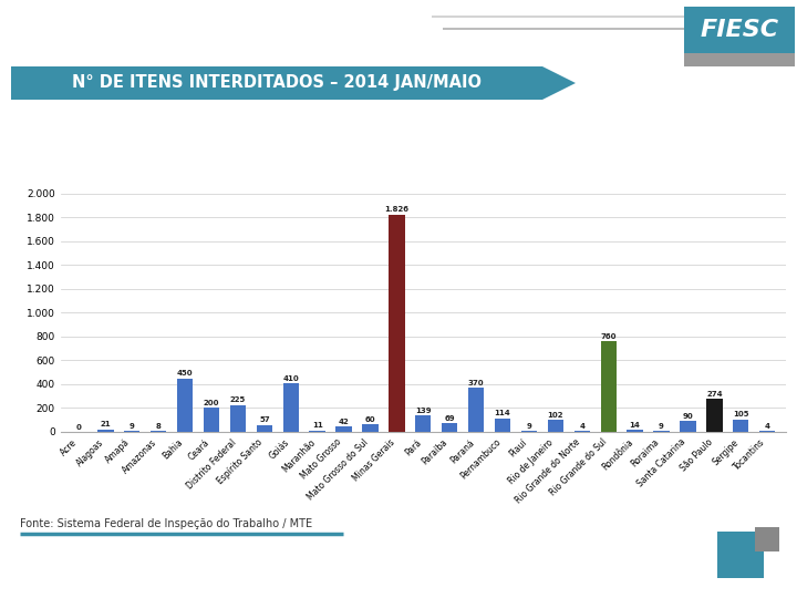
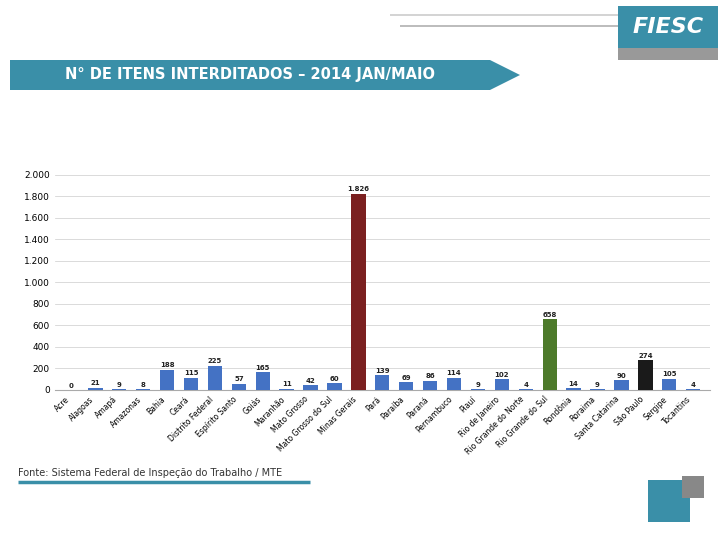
Bahia: 450 -> 190
Ceará: 200 -> 120
Goiás: 410 -> 160
Paraná: 370 -> 90
Rio Grande do Sul: 760 -> 660
